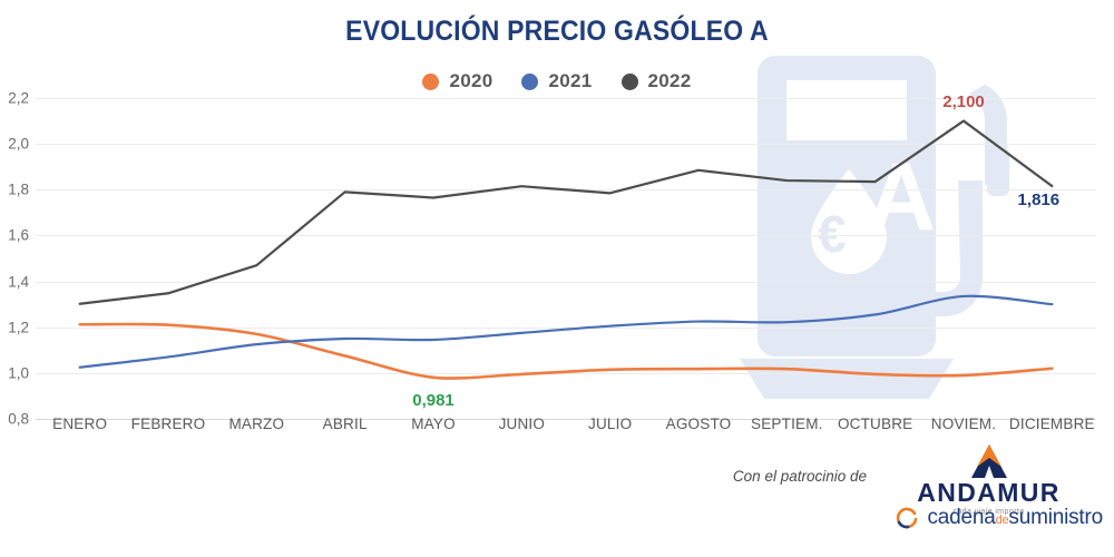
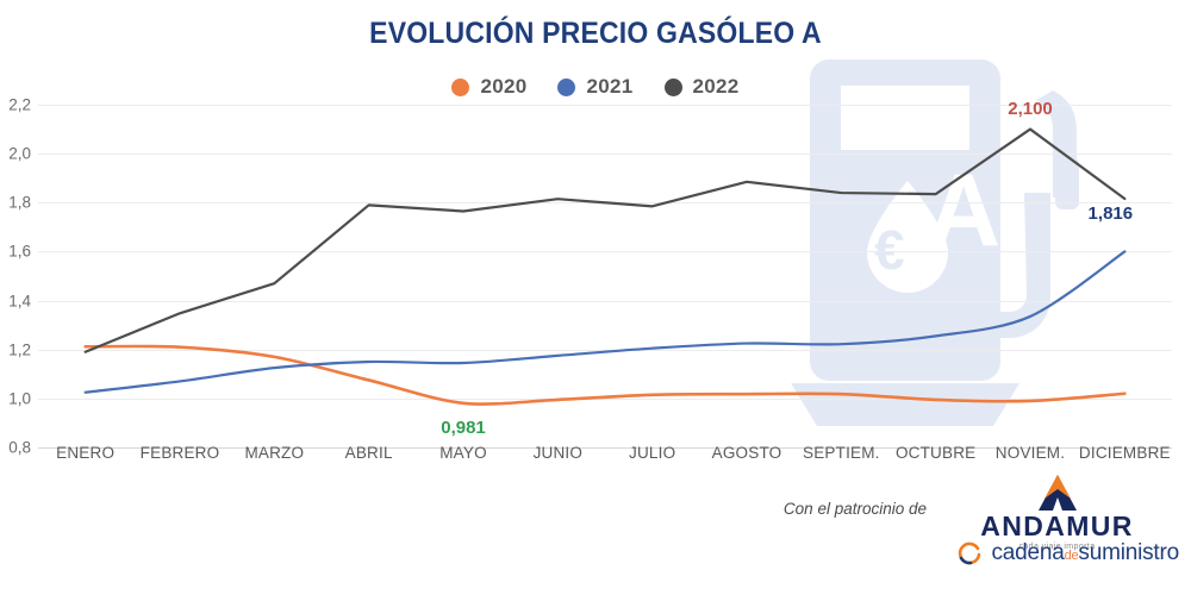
2022/ENERO: 1,30 -> 1,19
2021/DICIEMBRE: 1,30 -> 1,60
